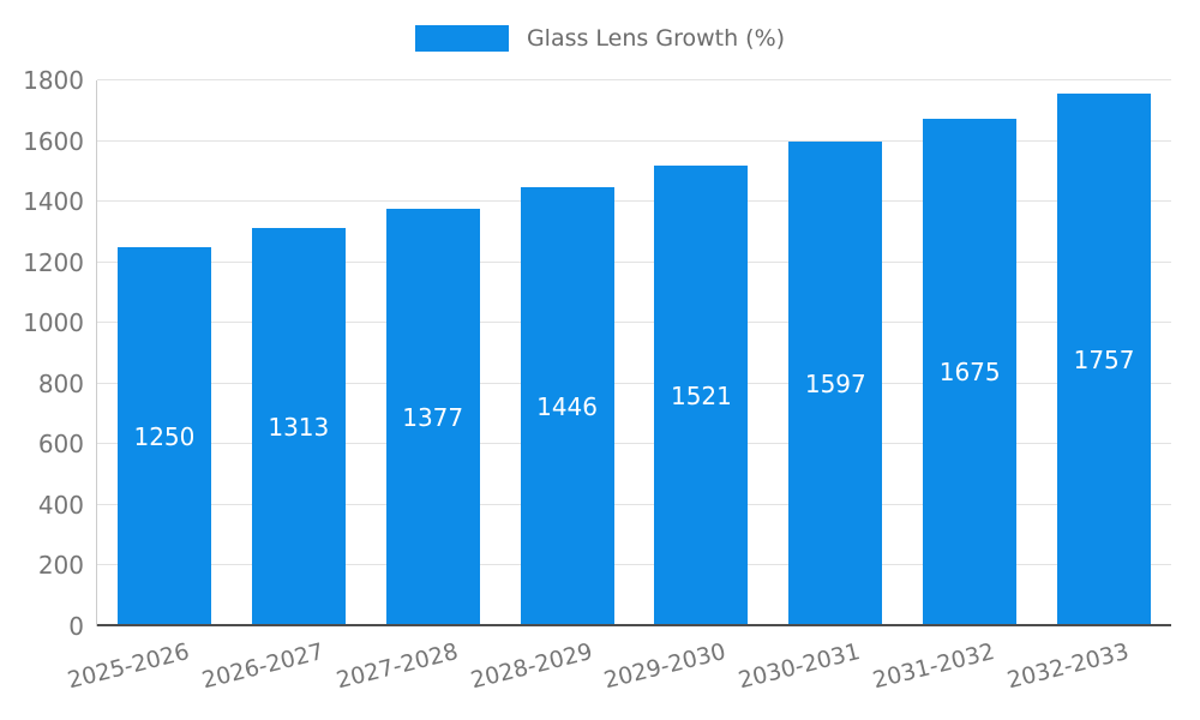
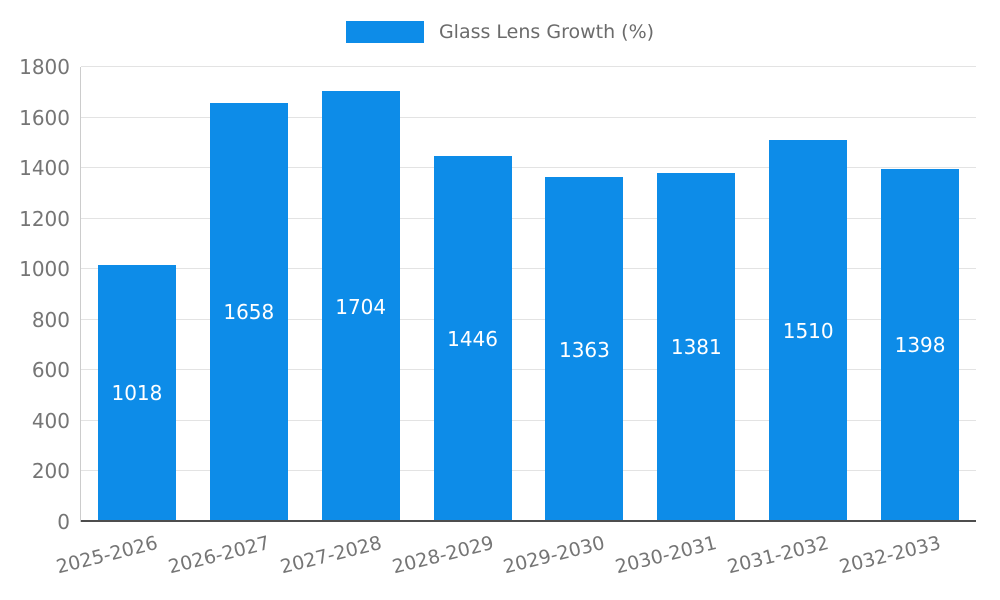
2025-2026: 1250 -> 1018
2026-2027: 1313 -> 1658
2027-2028: 1377 -> 1704
2029-2030: 1521 -> 1363
2030-2031: 1597 -> 1381
2031-2032: 1675 -> 1510
2032-2033: 1757 -> 1398
